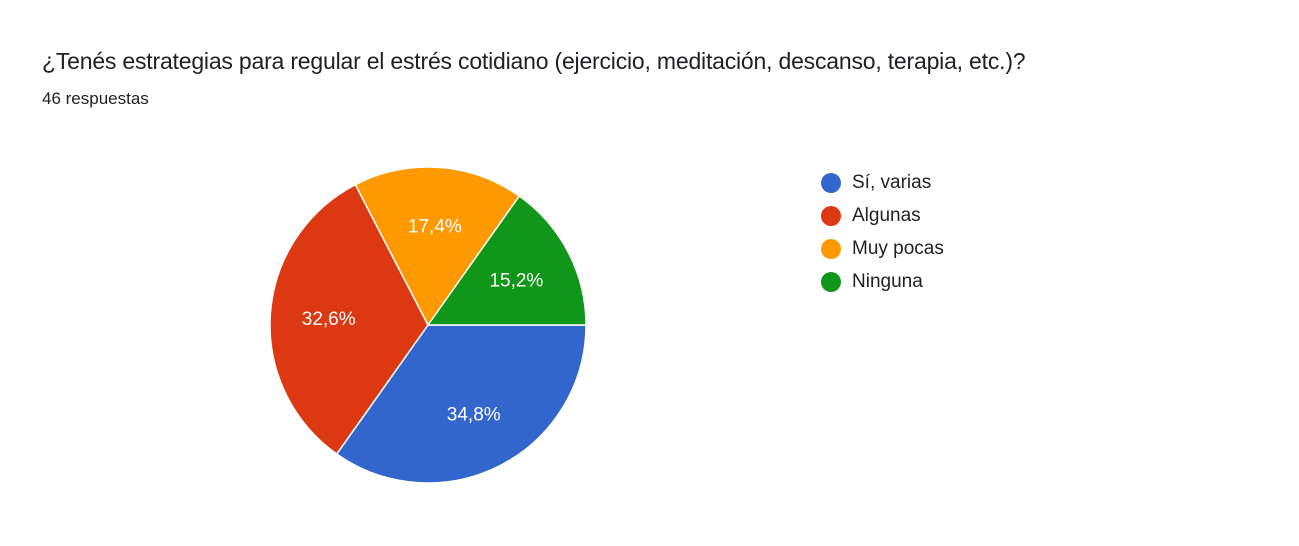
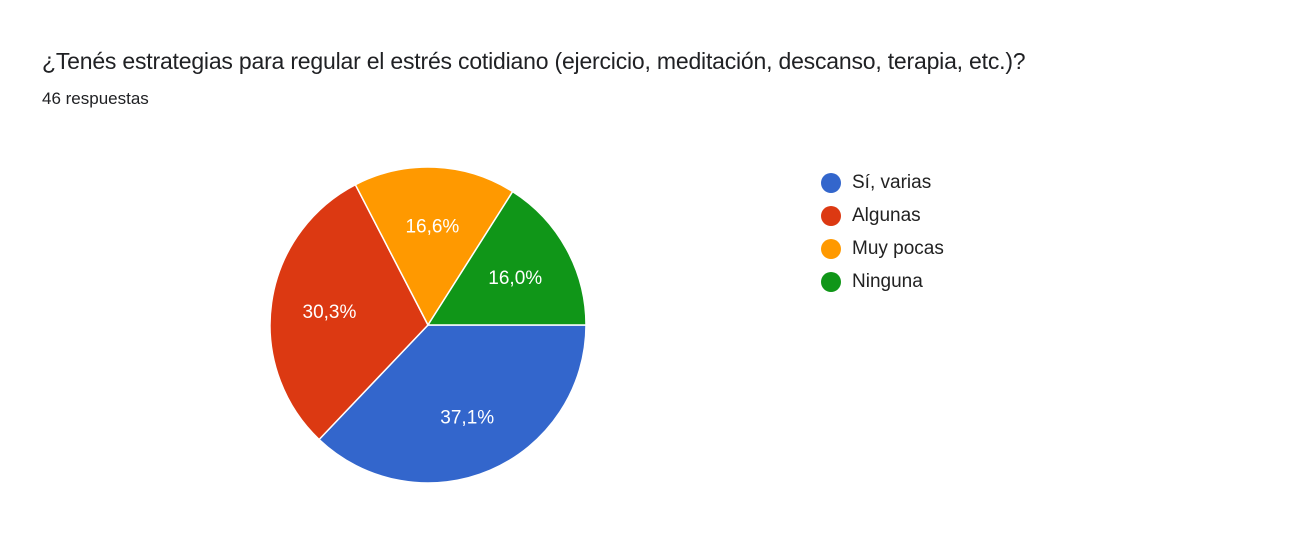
Sí, varias: 34,8% -> 37,1%
Algunas: 32,6% -> 30,3%
Muy pocas: 17,4% -> 16,6%
Ninguna: 15,2% -> 16,0%
